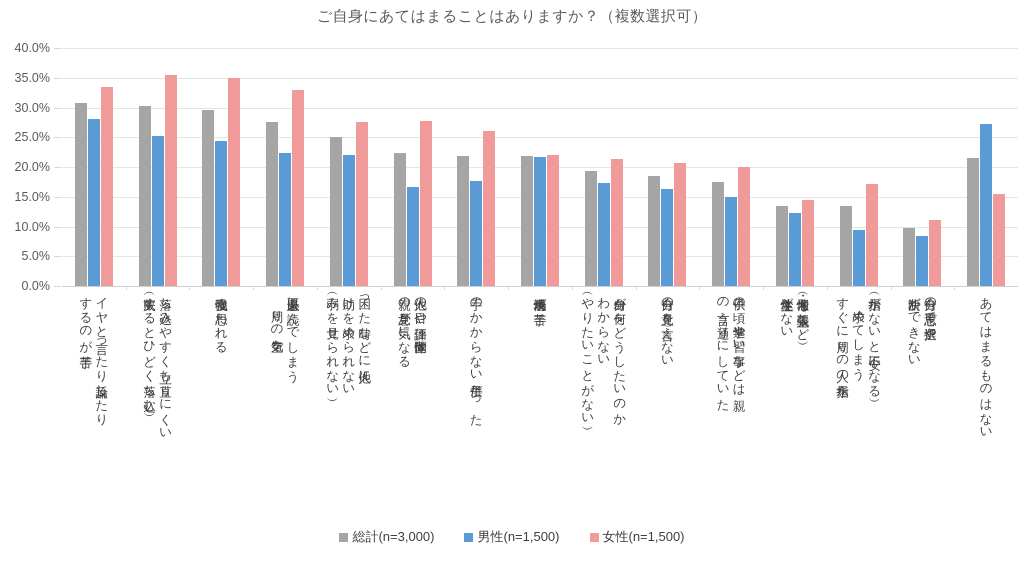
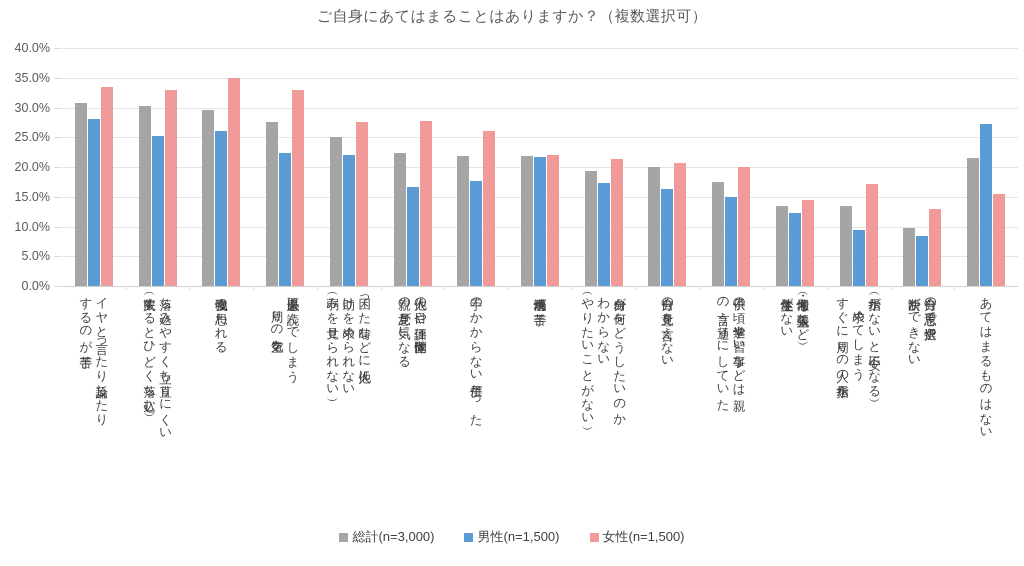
女性(n=1,500)/落ち込みやすく立ち直りにくい （失敗するとひどく落ち込む）: 36% -> 33%
男性(n=1,500)/我慢強く思われる: 24% -> 26%
総計(n=3,000)/自分の意見を言えない: 18% -> 20%
女性(n=1,500)/自分の意思で選択や 決断ができない: 11% -> 13%
